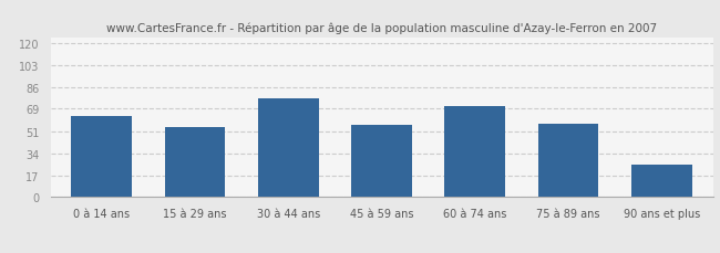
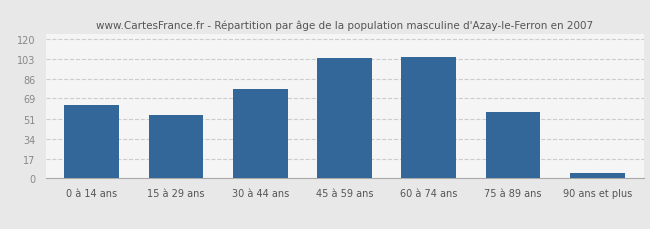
45 à 59 ans: 56 -> 104
60 à 74 ans: 71 -> 105
90 ans et plus: 25 -> 5
